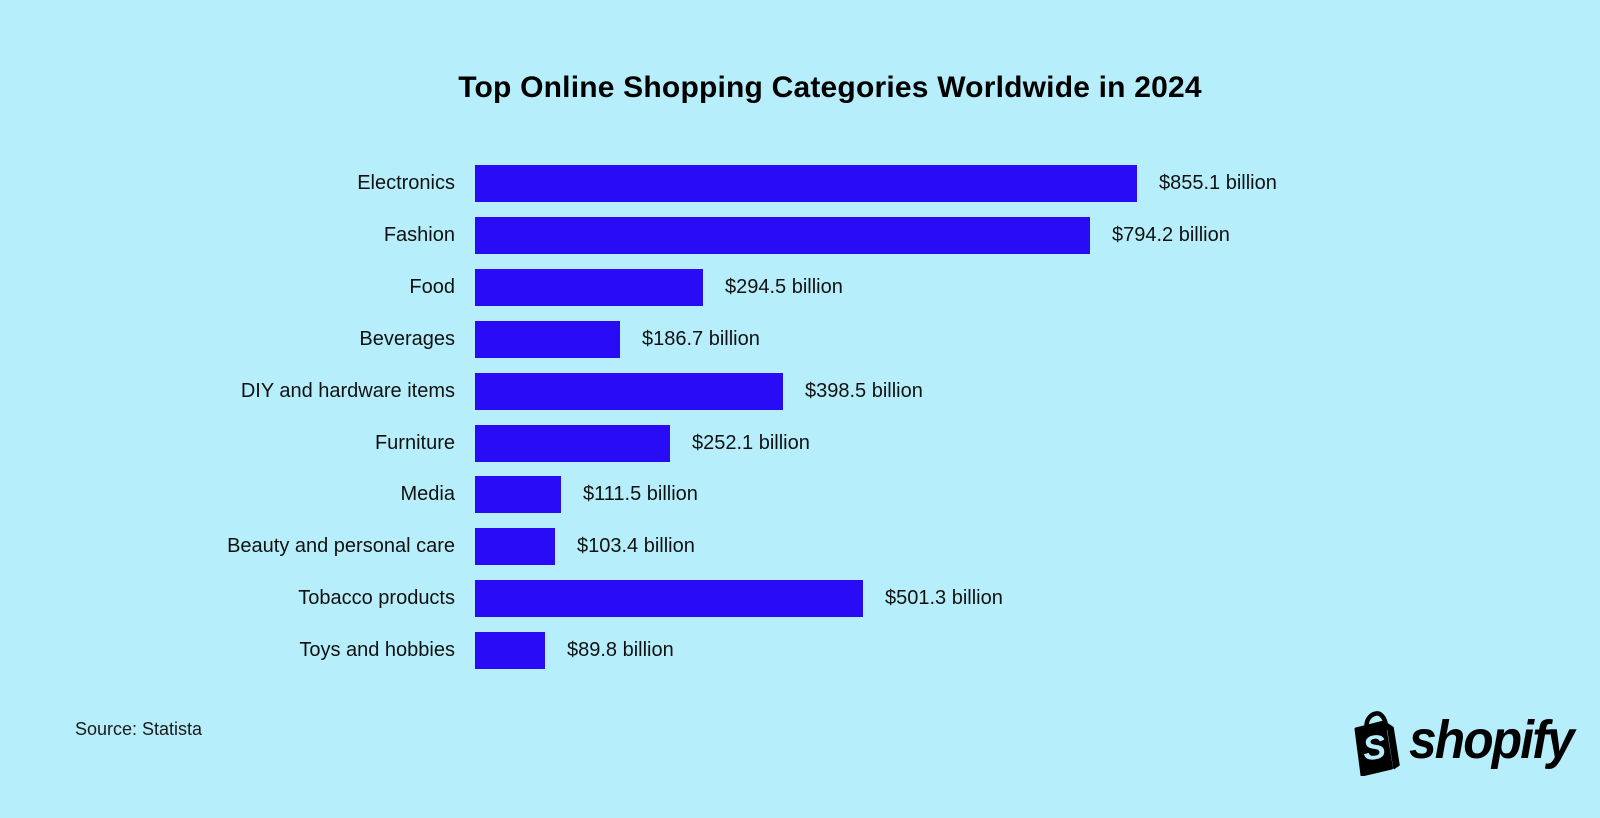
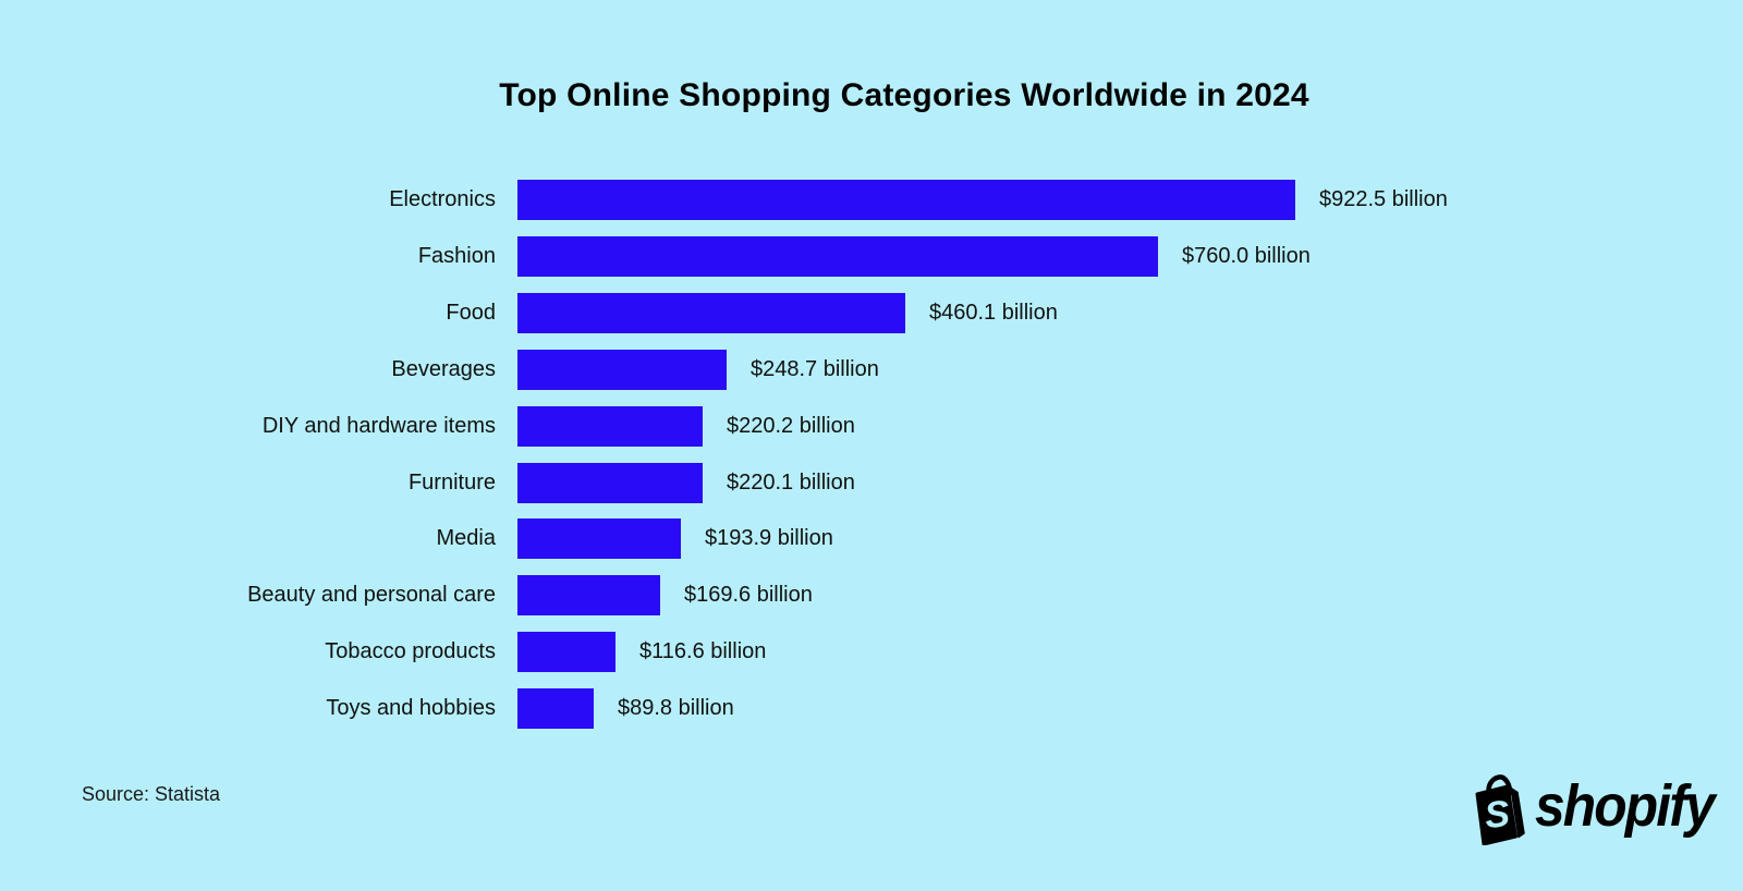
Electronics: $855.1 -> $922.5
Fashion: $794.2 -> $760.0
Food: $294.5 -> $460.1
Beverages: $186.7 -> $248.7
DIY and hardware items: $398.5 -> $220.2
Furniture: $252.1 -> $220.1
Media: $111.5 -> $193.9
Beauty and personal care: $103.4 -> $169.6
Tobacco products: $501.3 -> $116.6
